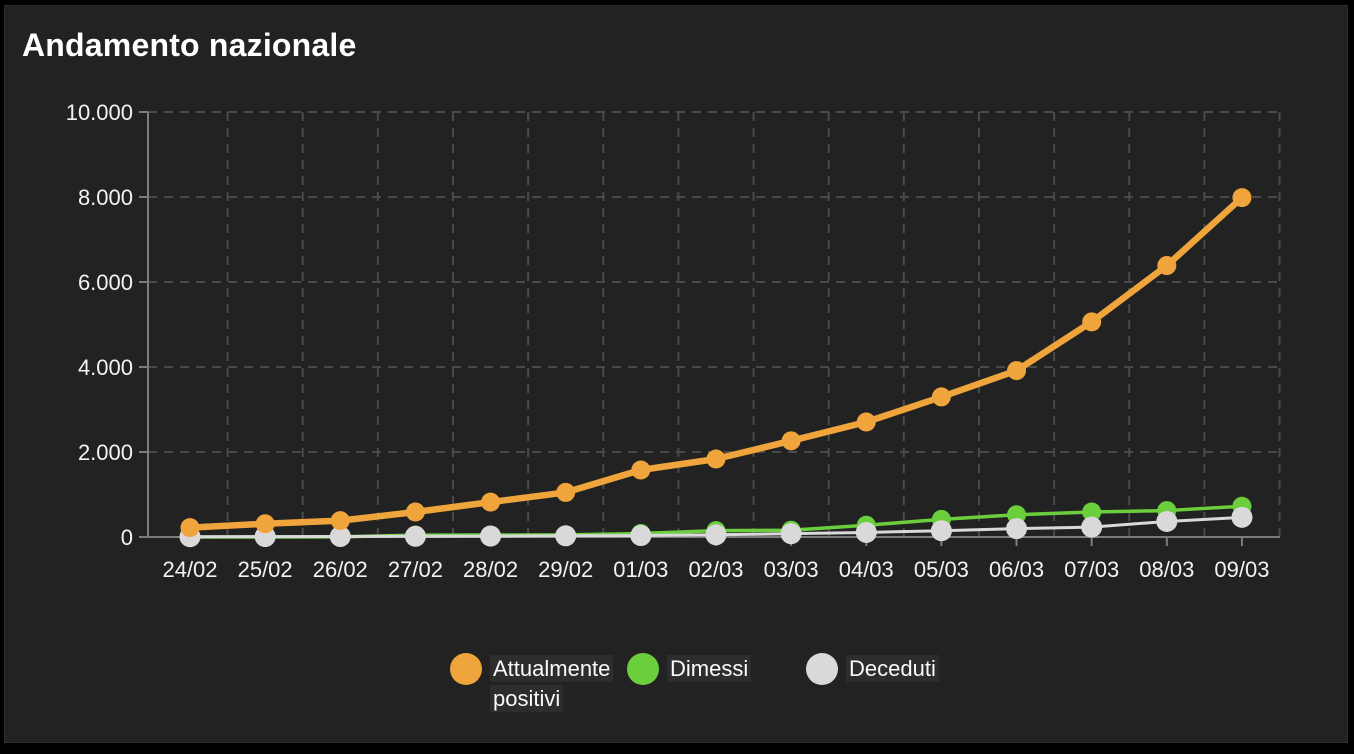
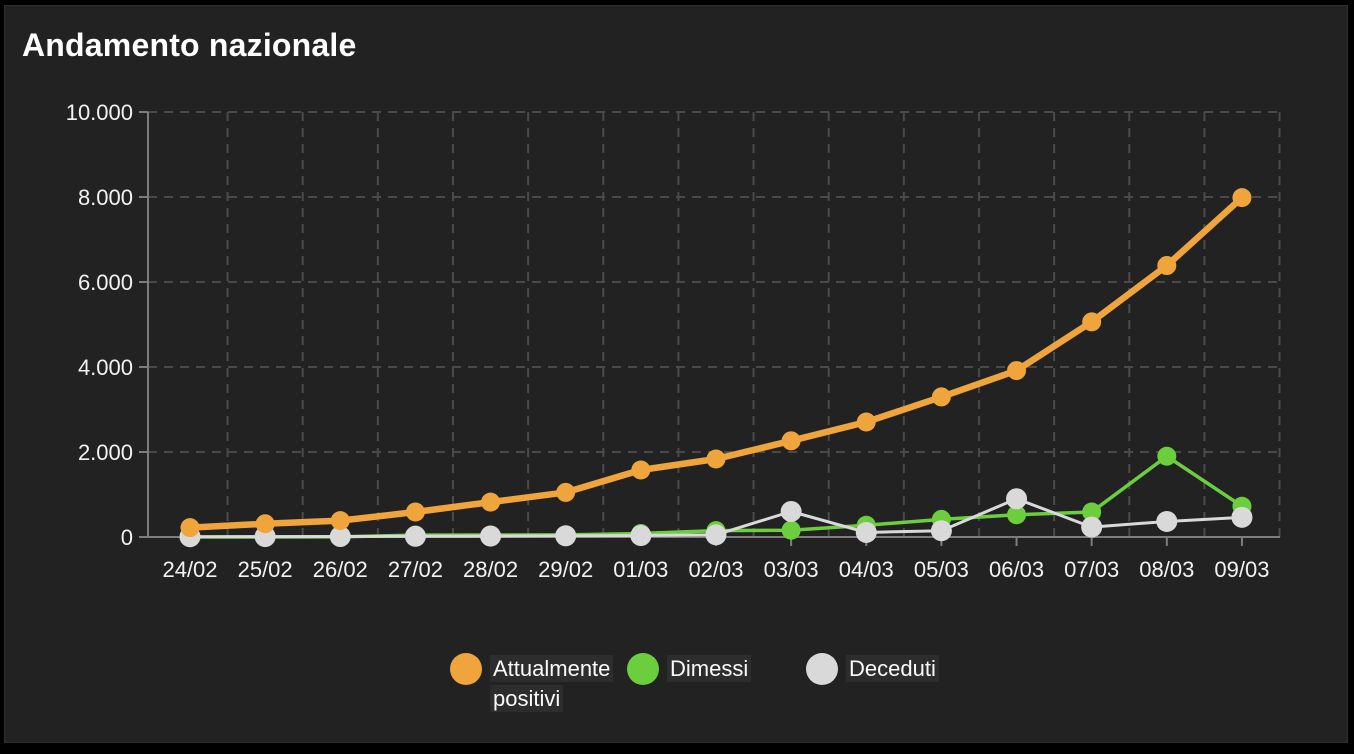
Deceduti/03/03: 100 -> 600
Deceduti/06/03: 200 -> 900
Dimessi/08/03: 600 -> 1900
